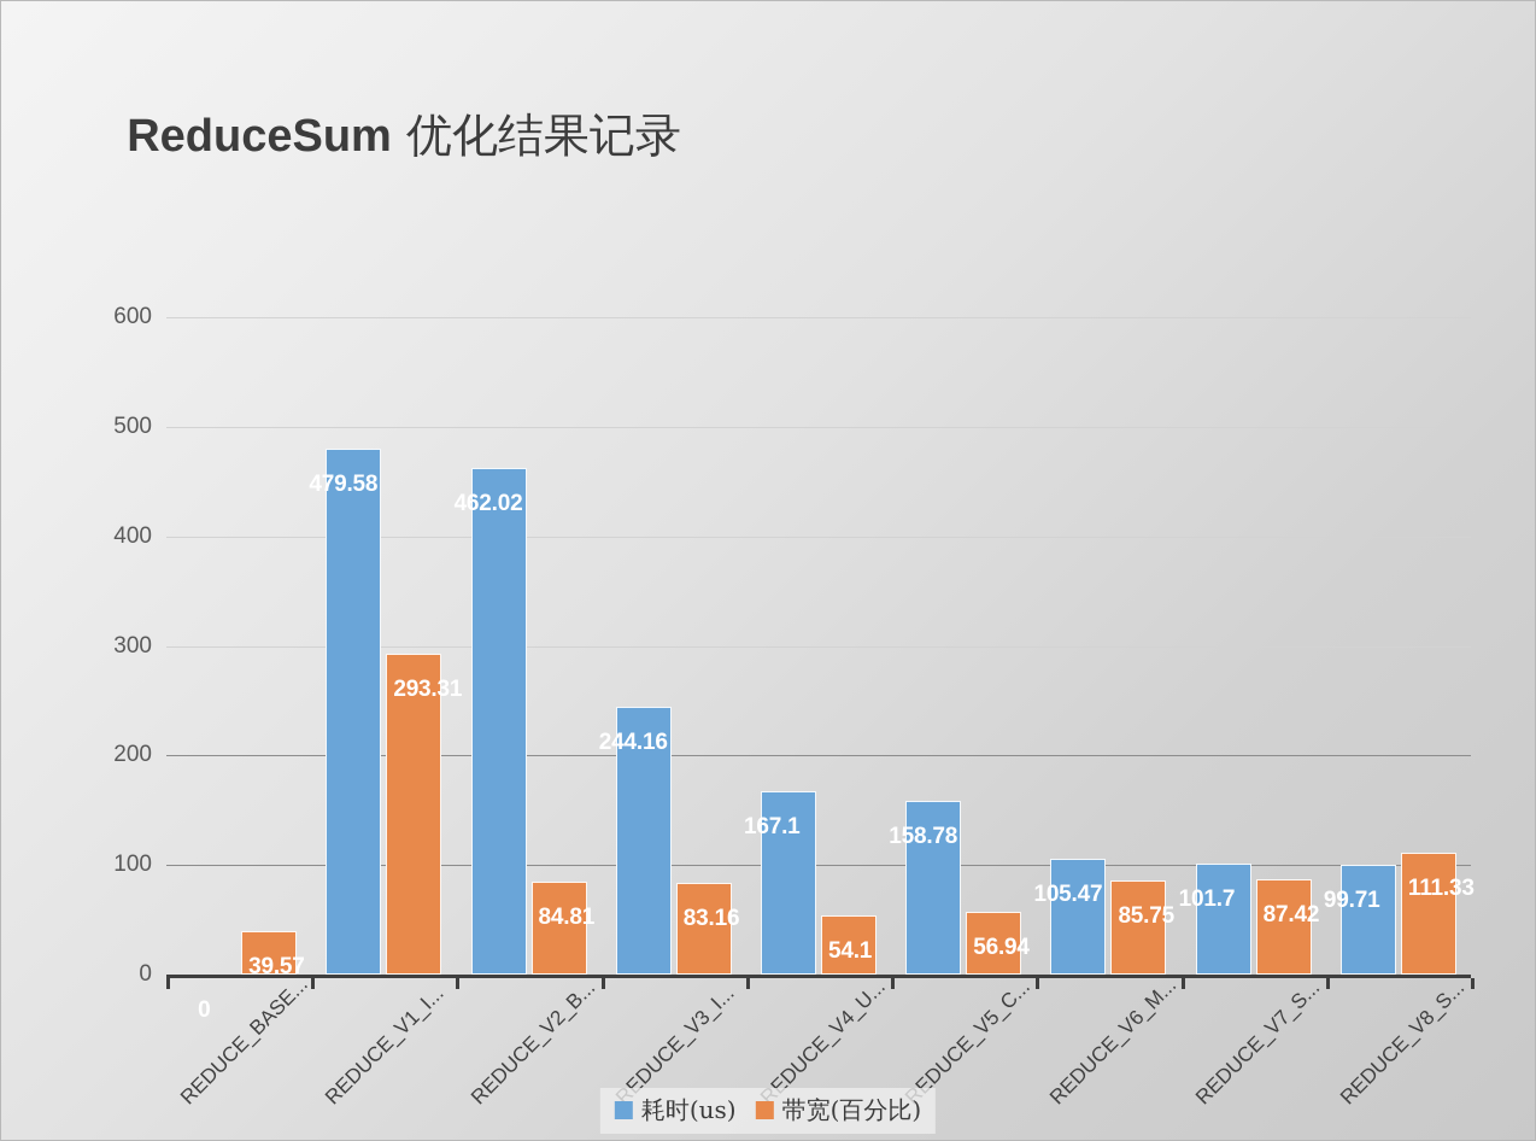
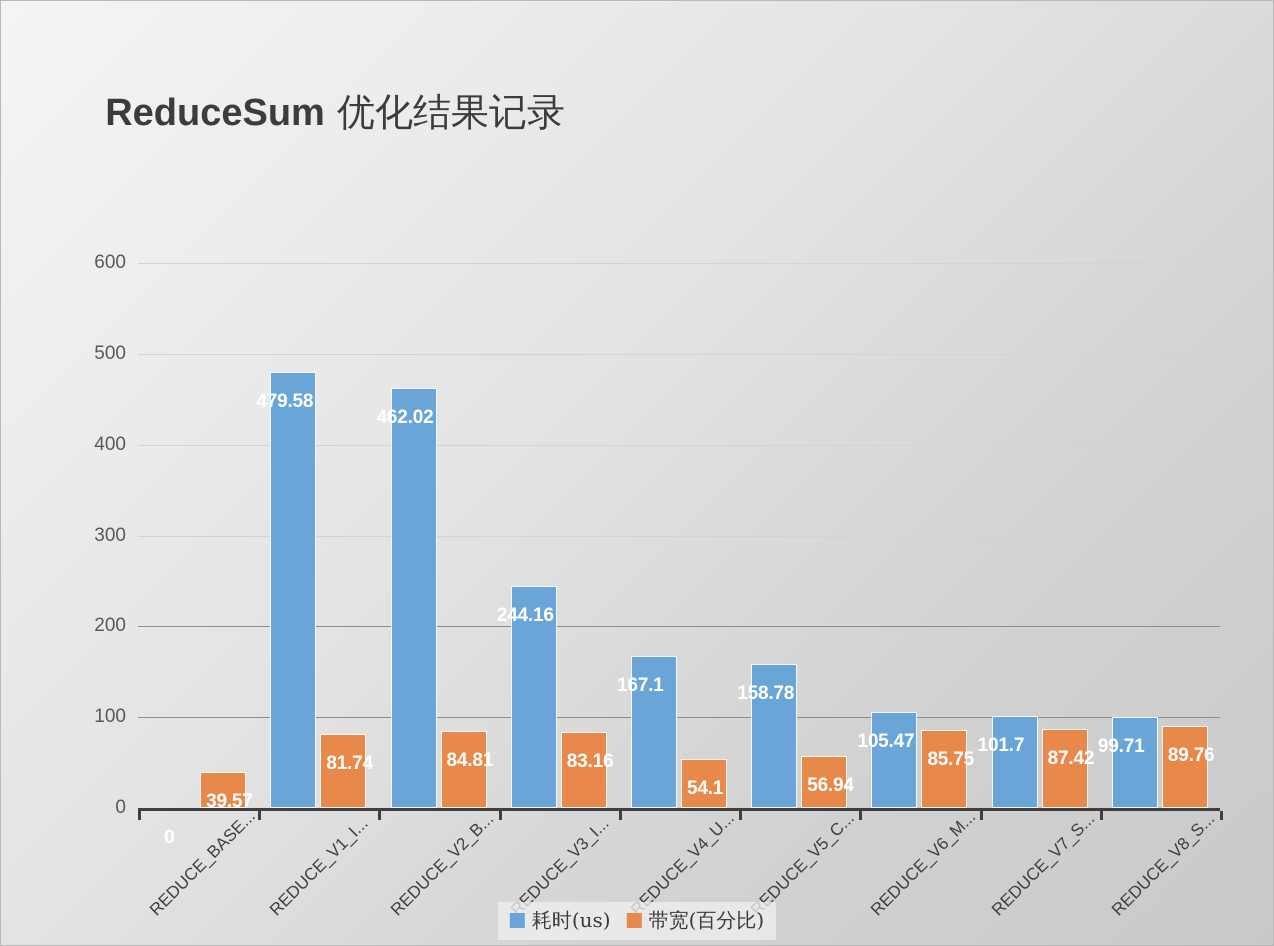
带宽(百分比)/REDUCE_V1_I...: 293.31 -> 81.74
带宽(百分比)/REDUCE_V8_S...: 111.33 -> 89.76
